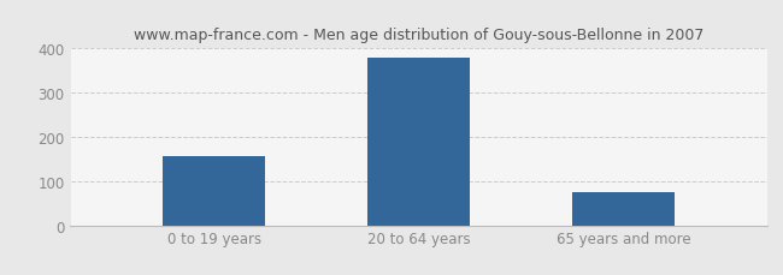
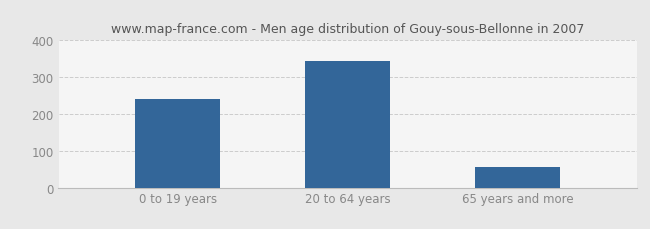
0 to 19 years: 157 -> 240
20 to 64 years: 379 -> 345
65 years and more: 75 -> 55
